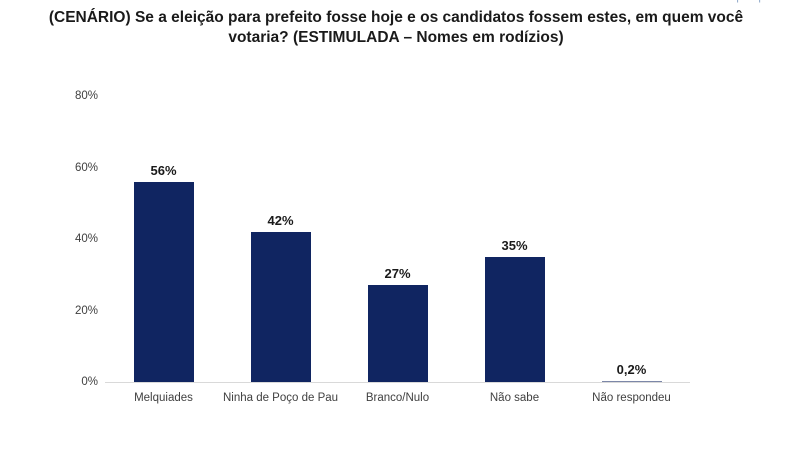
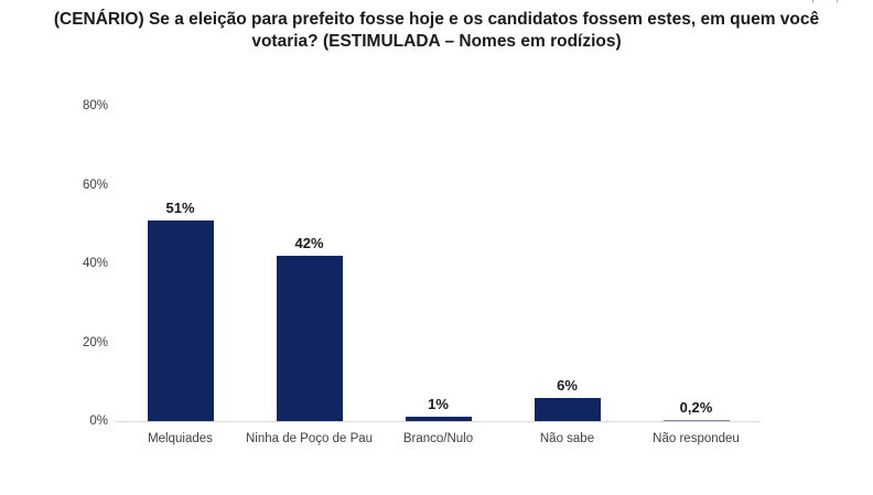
Melquiades: 56% -> 51%
Branco/Nulo: 27% -> 1%
Não sabe: 35% -> 6%
